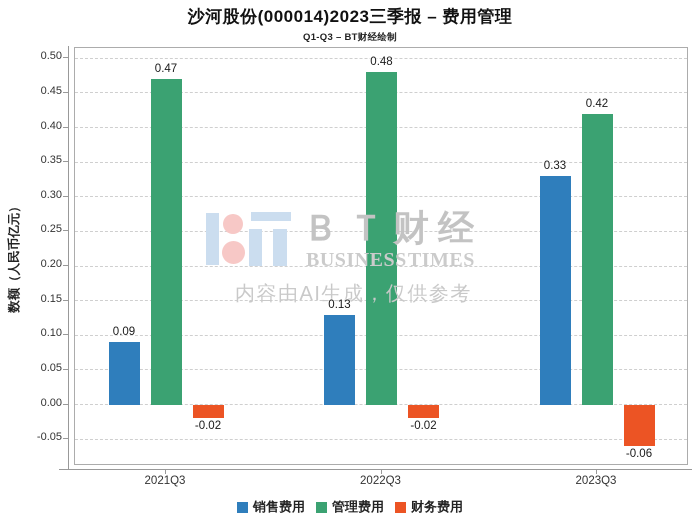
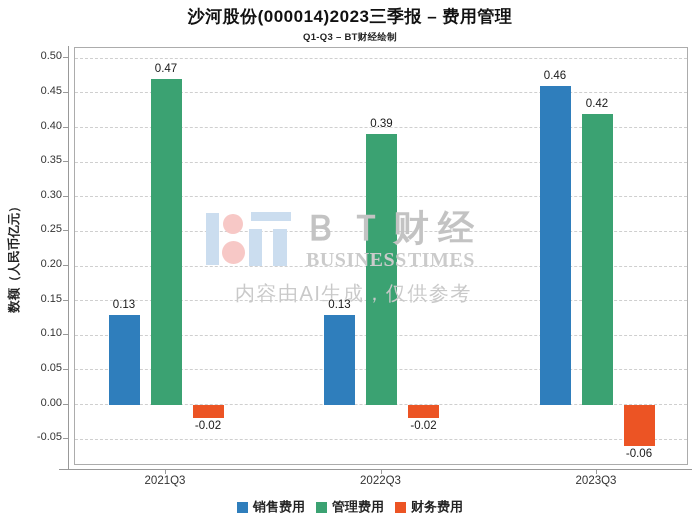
销售费用/2021Q3: 0.09 -> 0.13
管理费用/2022Q3: 0.48 -> 0.39
销售费用/2023Q3: 0.33 -> 0.46
